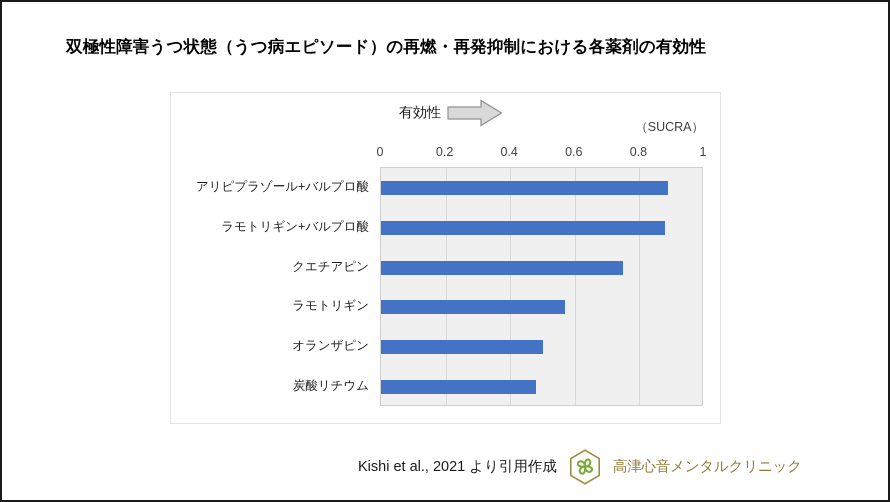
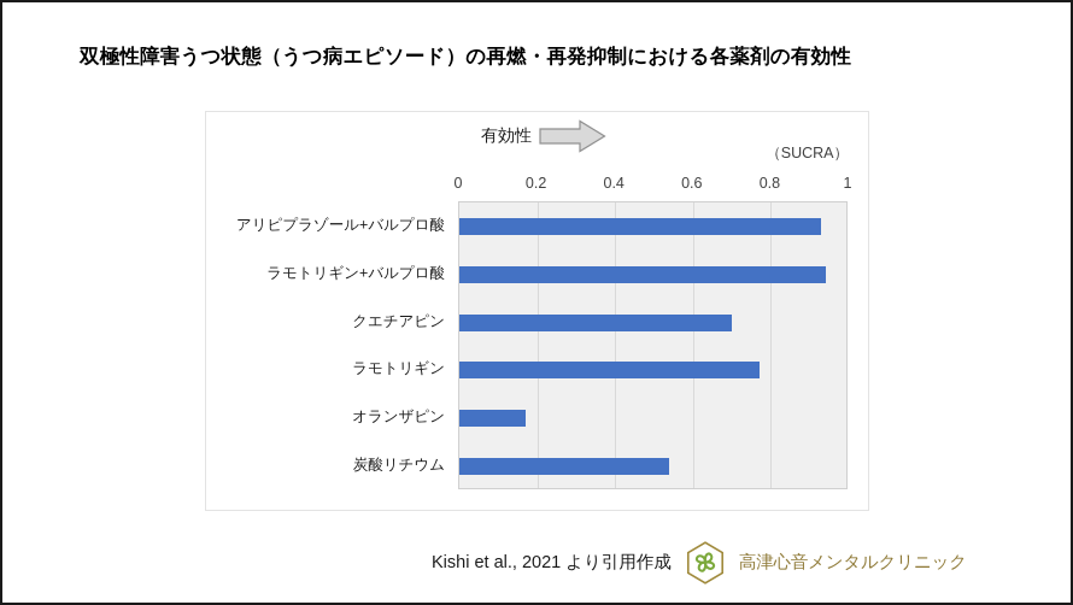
アリピプラゾール+バルプロ酸: 0.89 -> 0.93
ラモトリギン+バルプロ酸: 0.88 -> 0.94
クエチアピン: 0.75 -> 0.70
ラモトリギン: 0.57 -> 0.77
オランザピン: 0.50 -> 0.17
炭酸リチウム: 0.48 -> 0.54
